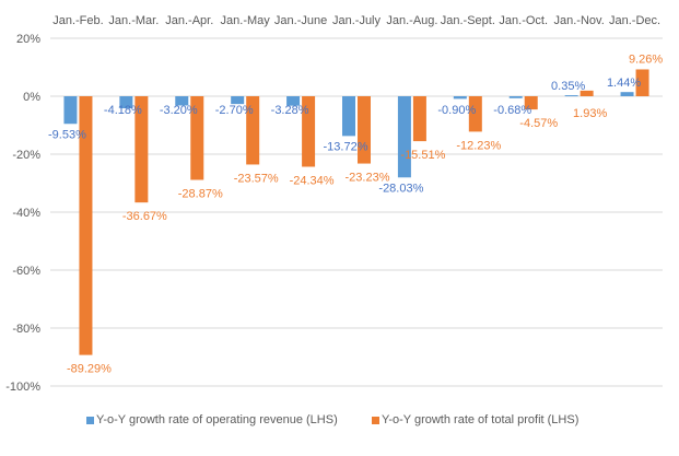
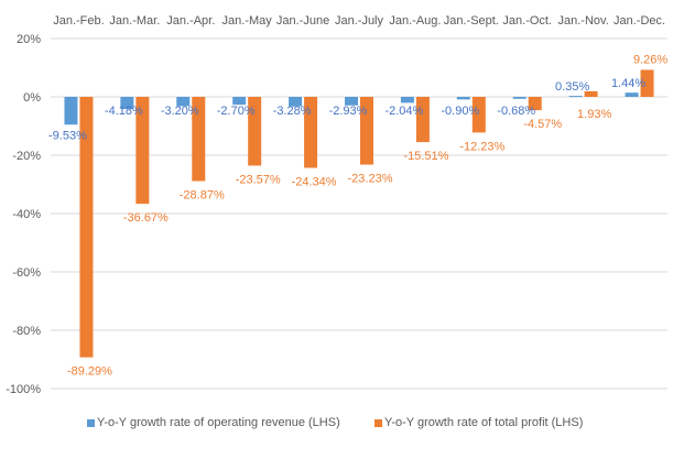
Y-o-Y growth rate of operating revenue (LHS)/Jan.-July: -13.72% -> -2.93%
Y-o-Y growth rate of operating revenue (LHS)/Jan.-Aug.: -28.03% -> -2.04%
